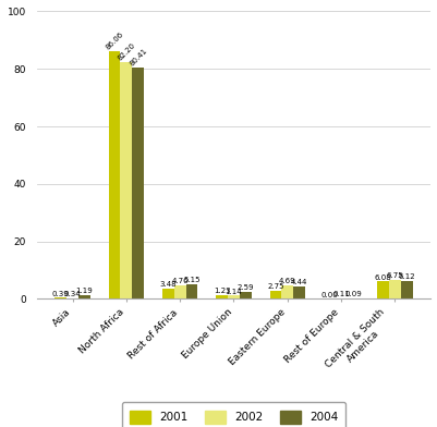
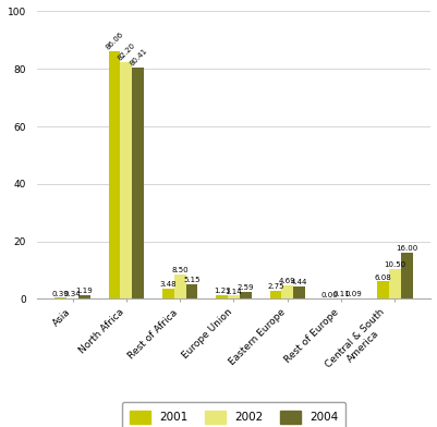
2002/Rest of Africa: 4.8 -> 8.5
2002/Central & South America: 6.8 -> 10.5
2004/Central & South America: 6.1 -> 16.0
